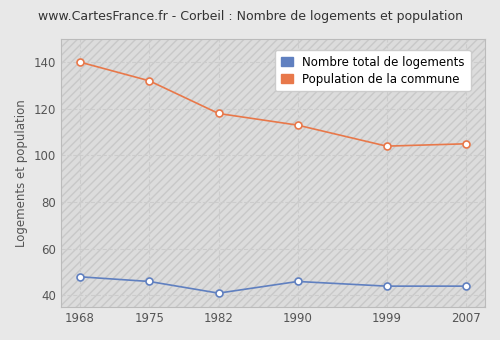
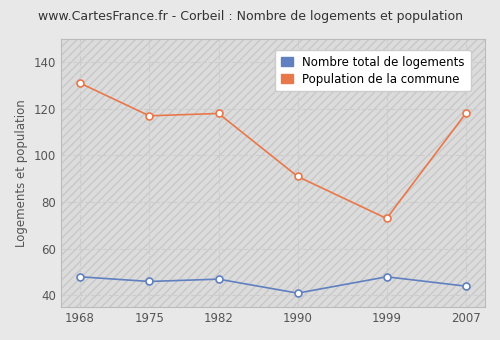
Population de la commune/1968: 140 -> 131
Population de la commune/1975: 132 -> 117
Nombre total de logements/1982: 41 -> 47
Nombre total de logements/1990: 46 -> 41
Population de la commune/1990: 113 -> 91
Nombre total de logements/1999: 44 -> 48
Population de la commune/1999: 104 -> 73
Population de la commune/2007: 105 -> 118
